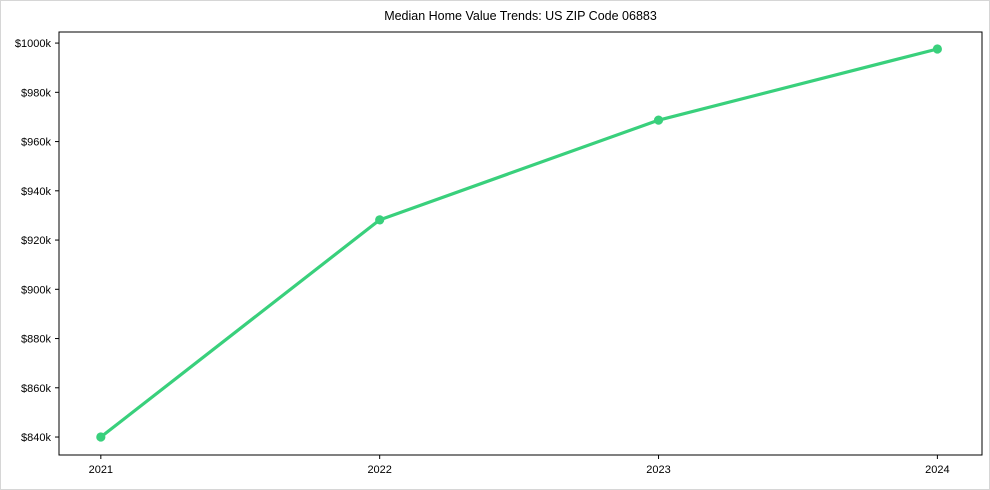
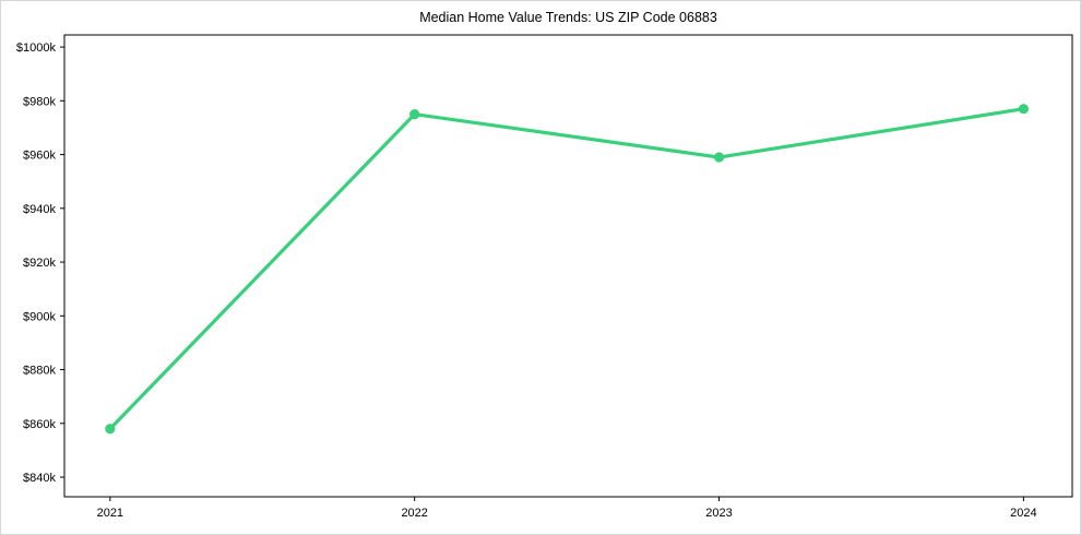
2021: $840k -> $858k
2022: $928k -> $975k
2023: $969k -> $959k
2024: $998k -> $977k
